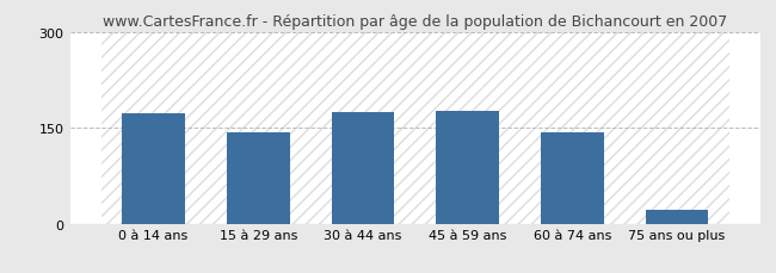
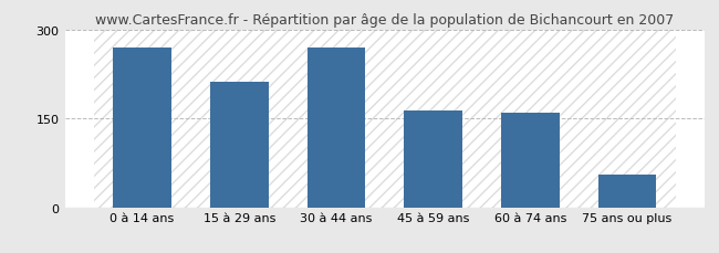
0 à 14 ans: 172 -> 270
15 à 29 ans: 142 -> 212
30 à 44 ans: 175 -> 270
45 à 59 ans: 177 -> 164
60 à 74 ans: 142 -> 160
75 ans ou plus: 22 -> 56
